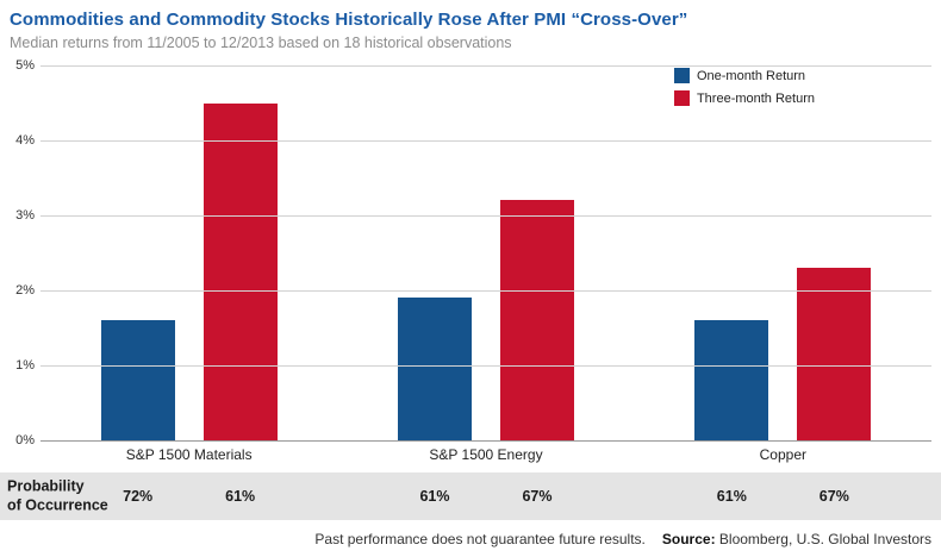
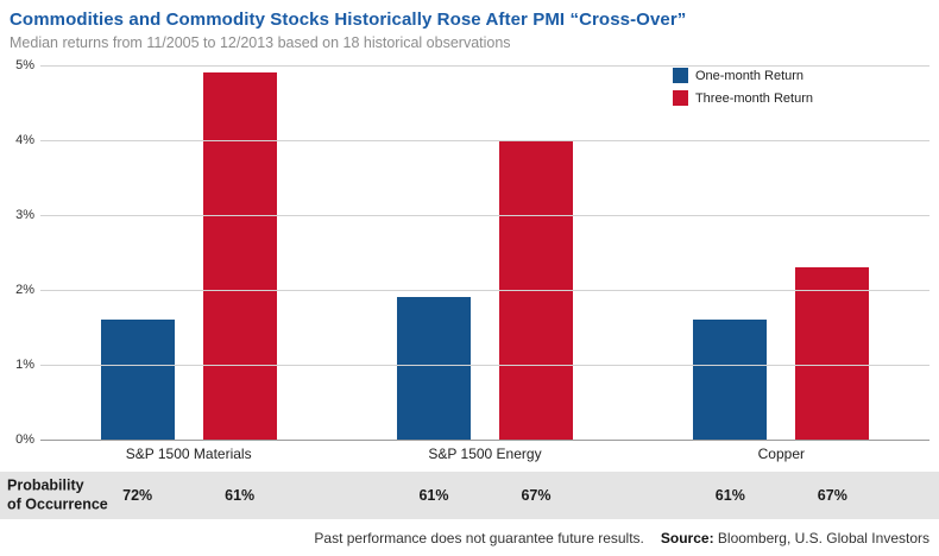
Three-month Return/S&P 1500 Materials: 4.5% -> 4.9%
Three-month Return/S&P 1500 Energy: 3.2% -> 4.0%
